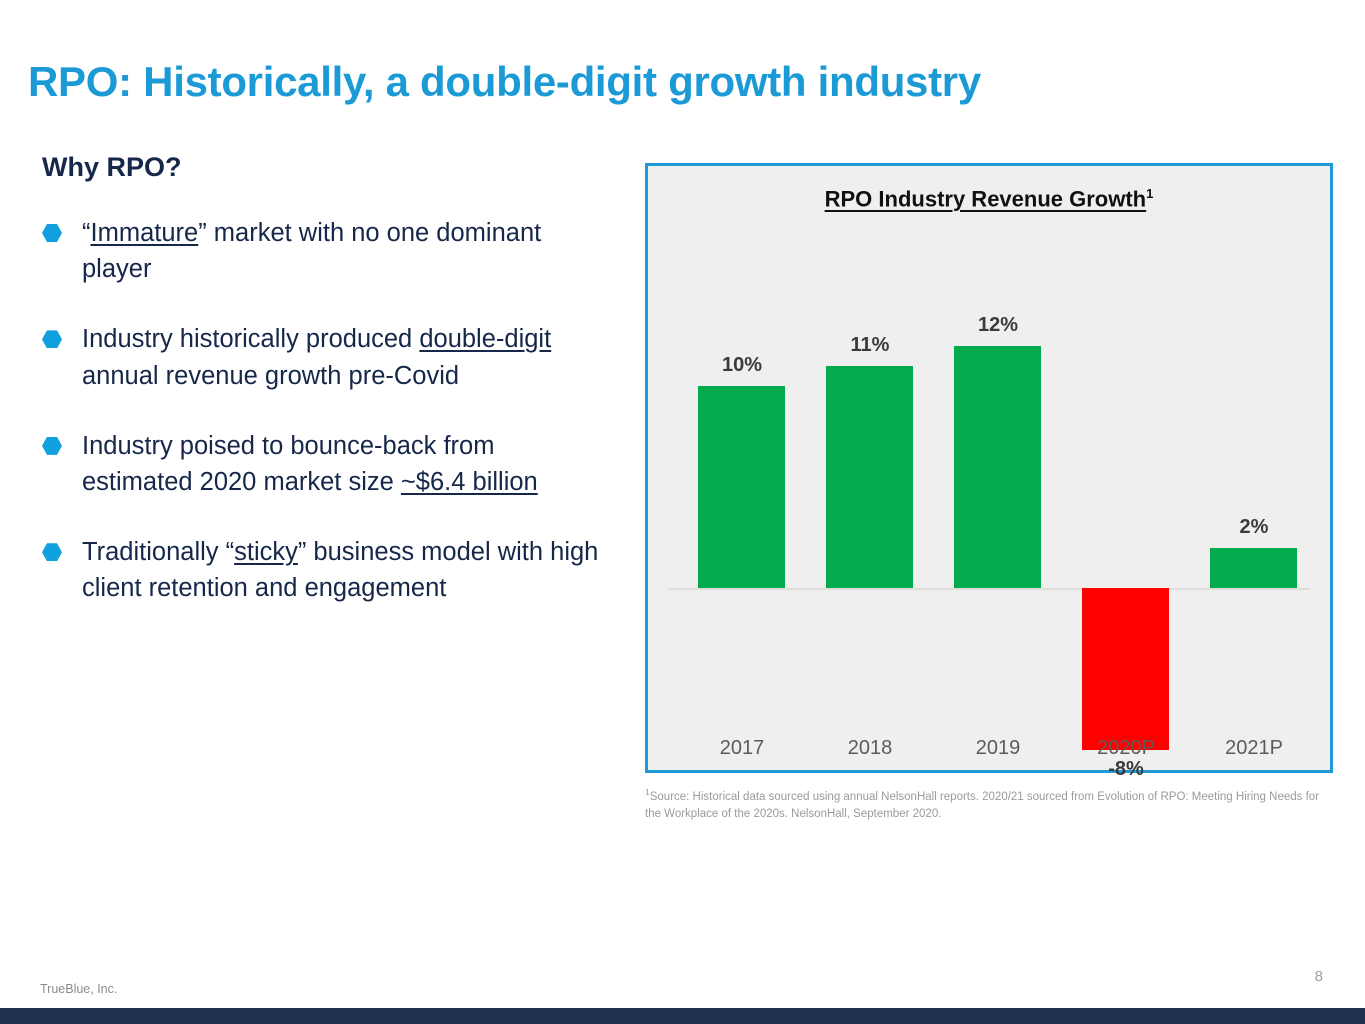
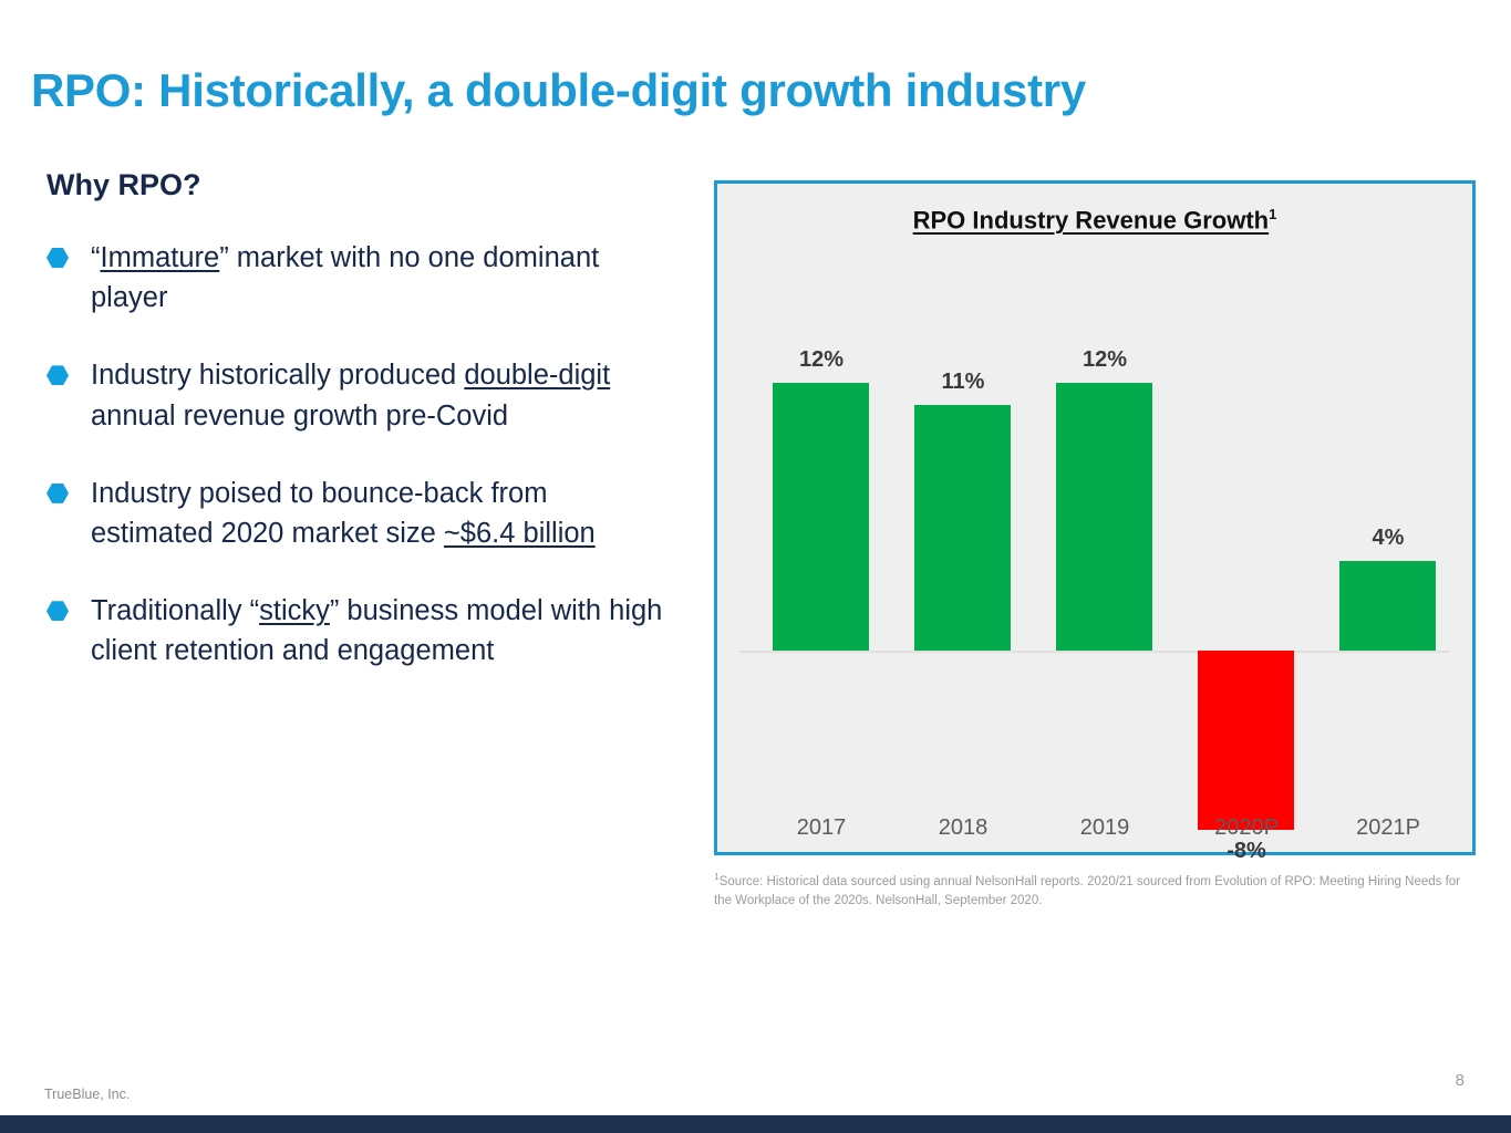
2017: 10% -> 12%
2021P: 2% -> 4%
